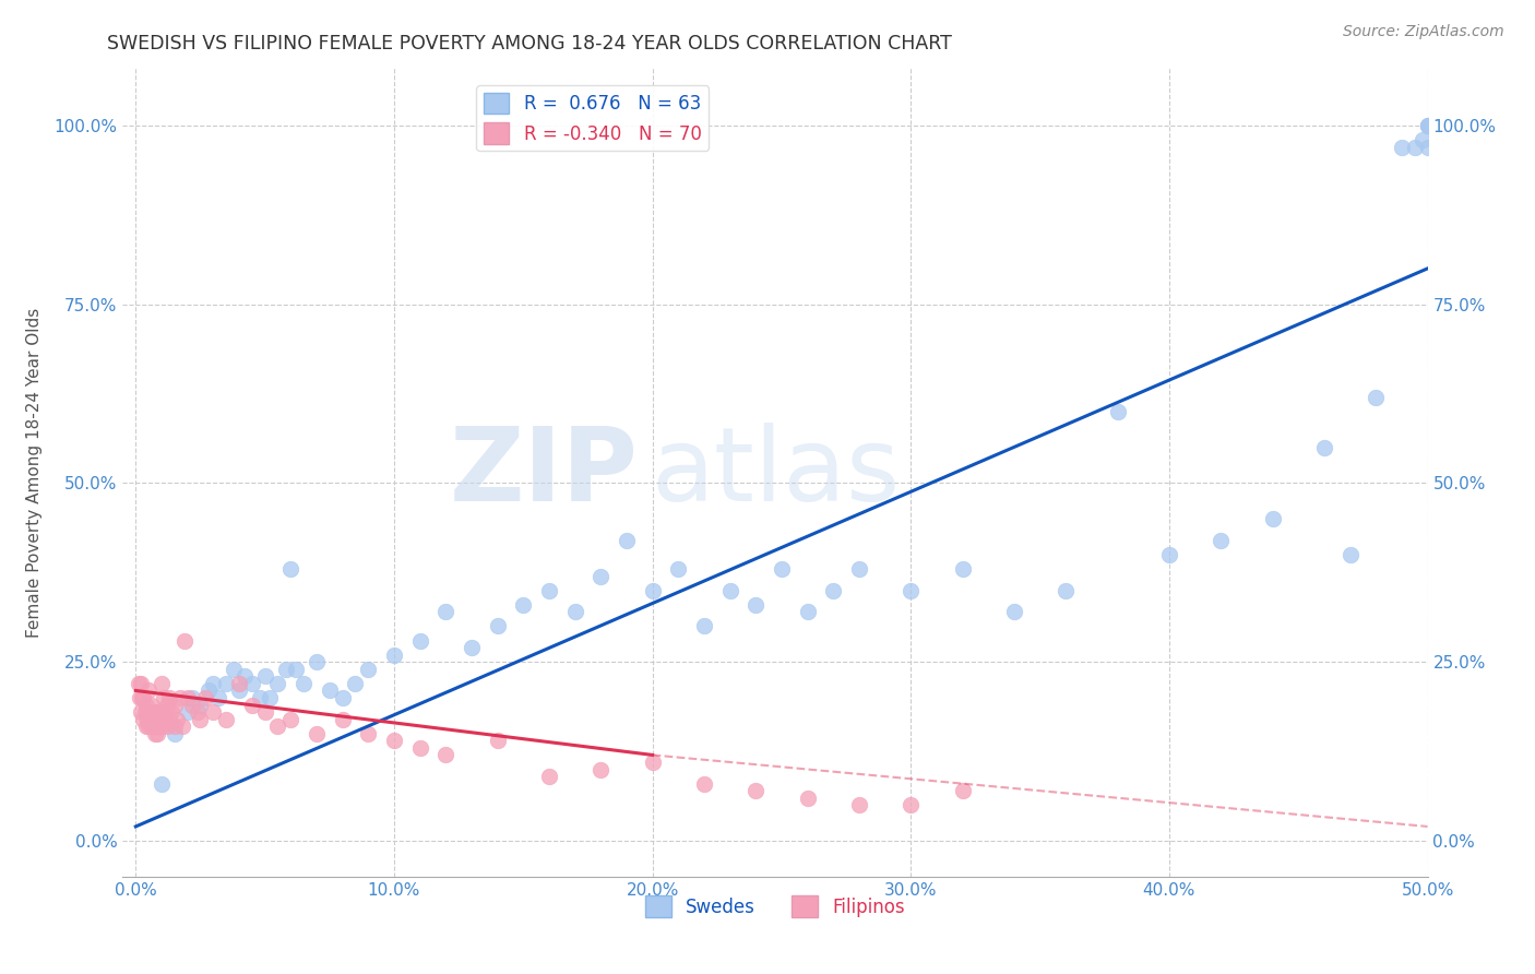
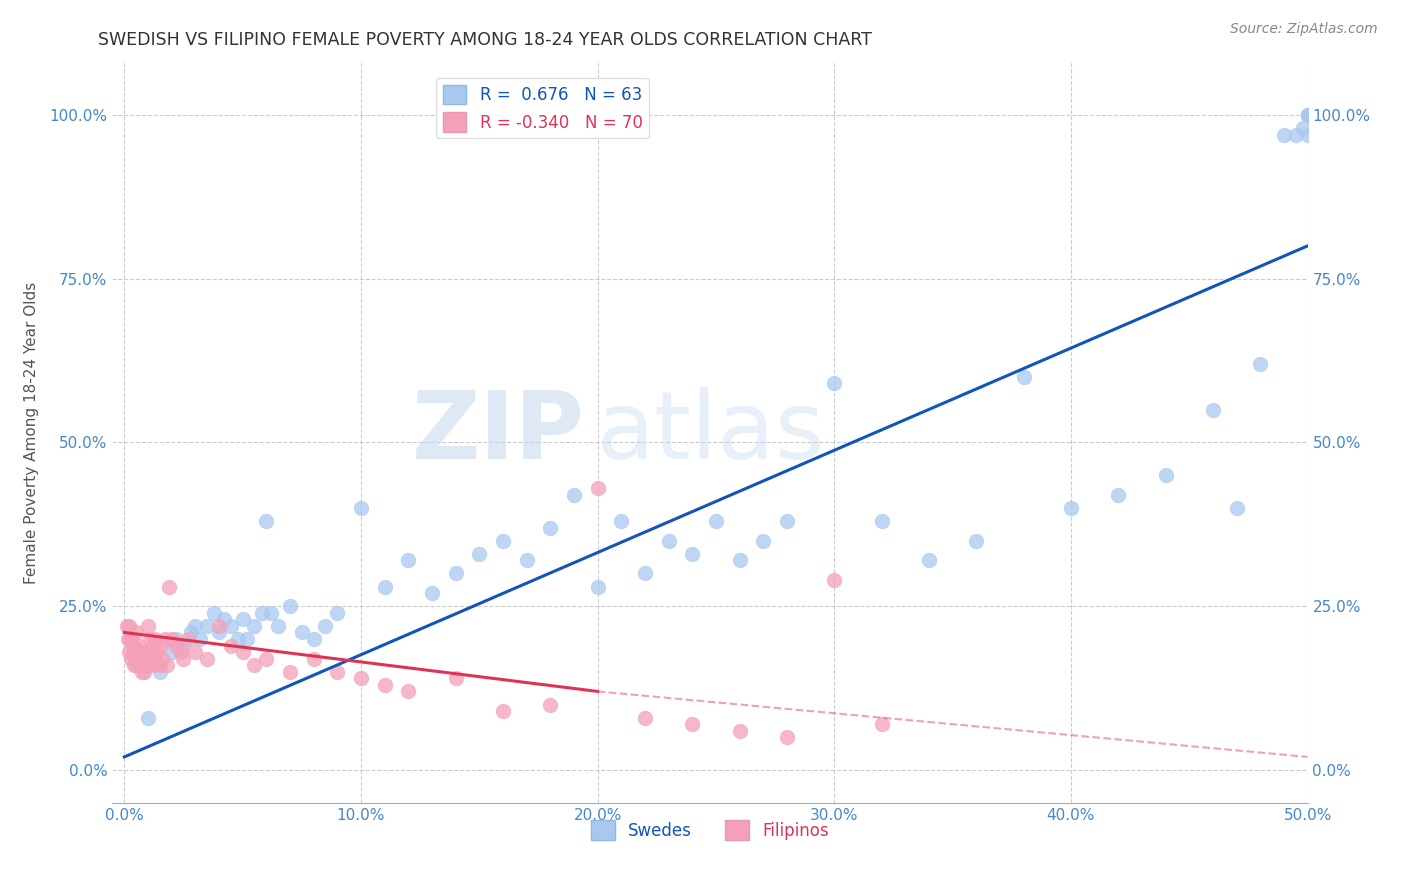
Swedes/10.0%: 26% -> 40%
Swedes/20.0%: 35% -> 28%
Filipinos/20.0%: 11% -> 43%
Swedes/30.0%: 35% -> 59%
Filipinos/30.0%: 5% -> 29%
